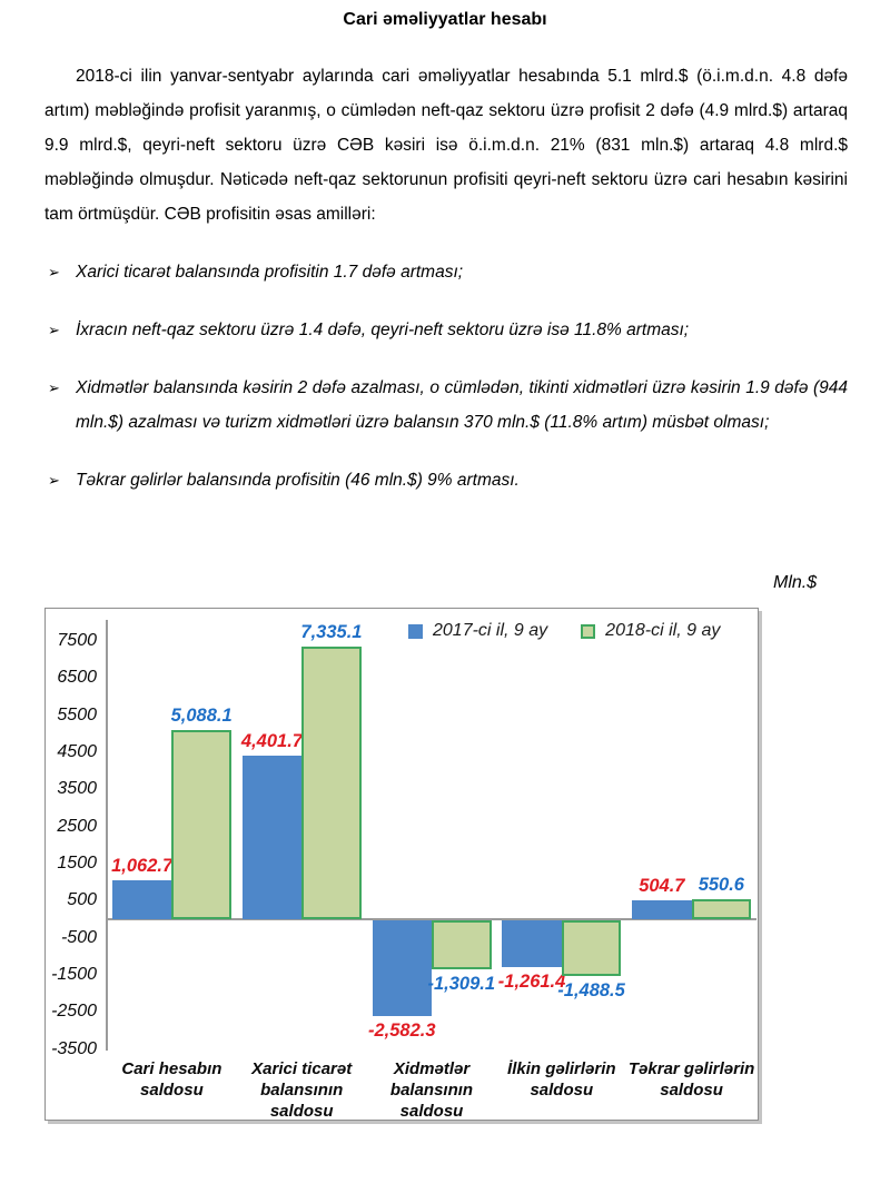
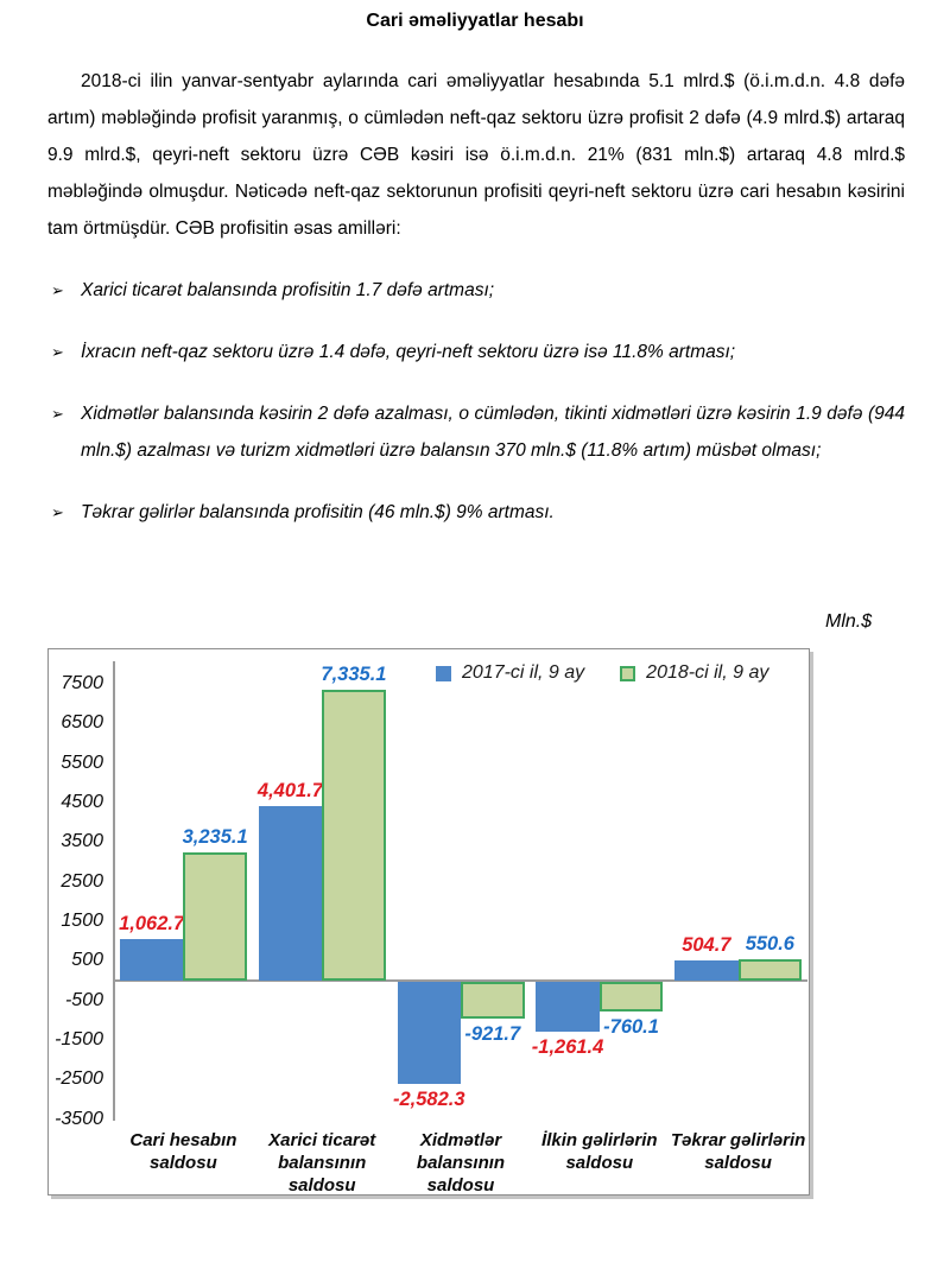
2018-ci il, 9 ay/Cari hesabın saldosu: 5,088.1 -> 3,235.1
2018-ci il, 9 ay/Xidmətlər balansının saldosu: -1,309.1 -> -921.7
2018-ci il, 9 ay/İlkin gəlirlərin saldosu: -1,488.5 -> -760.1
